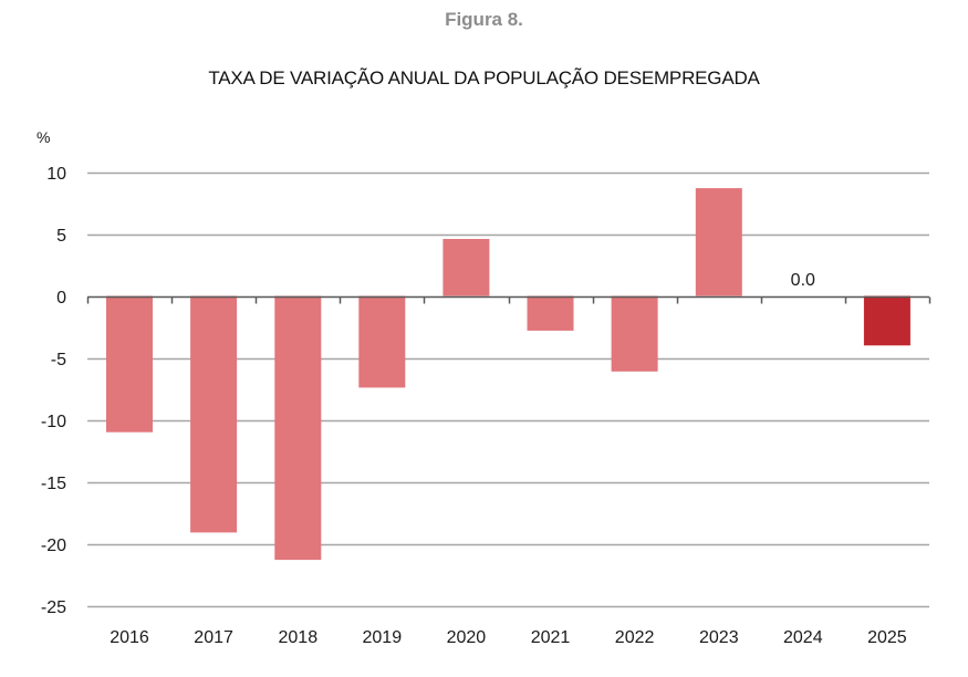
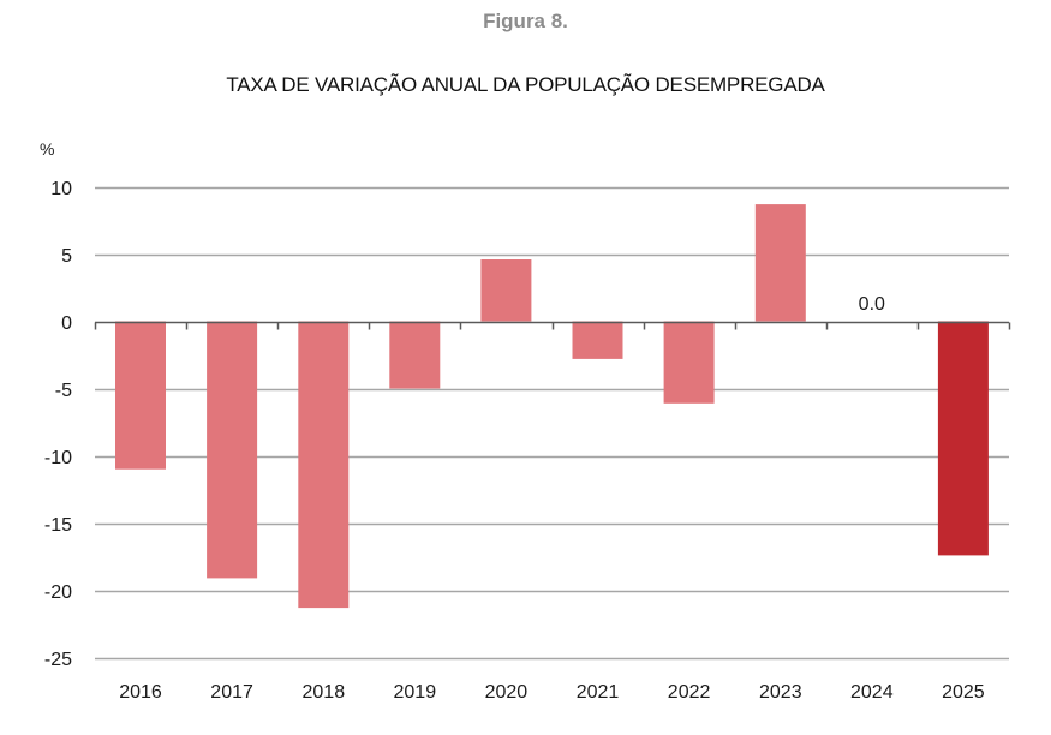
2019: -7.4 -> -5.0
2025: -4.0 -> -17.4
